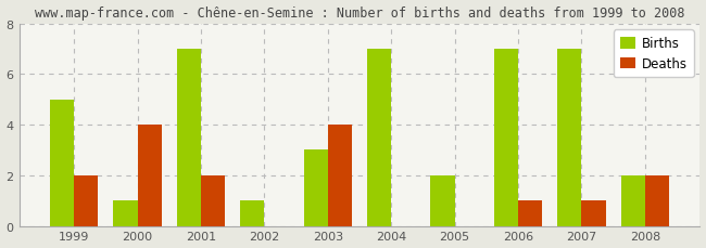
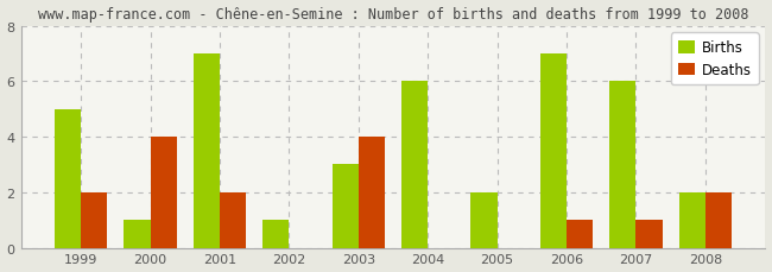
Births/2004: 7 -> 6
Births/2007: 7 -> 6
